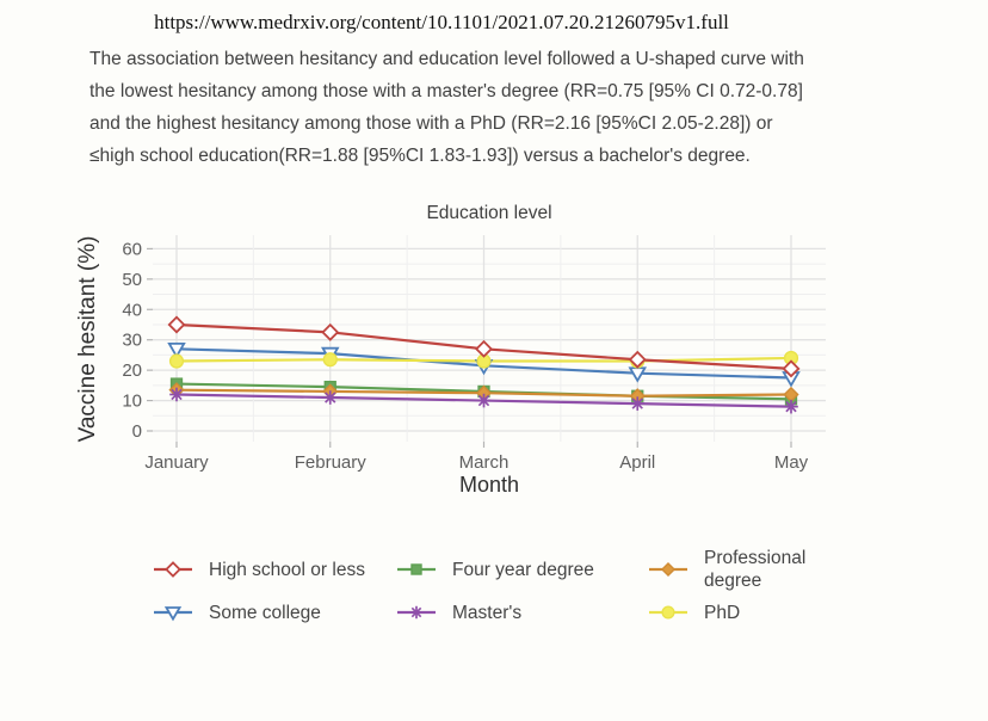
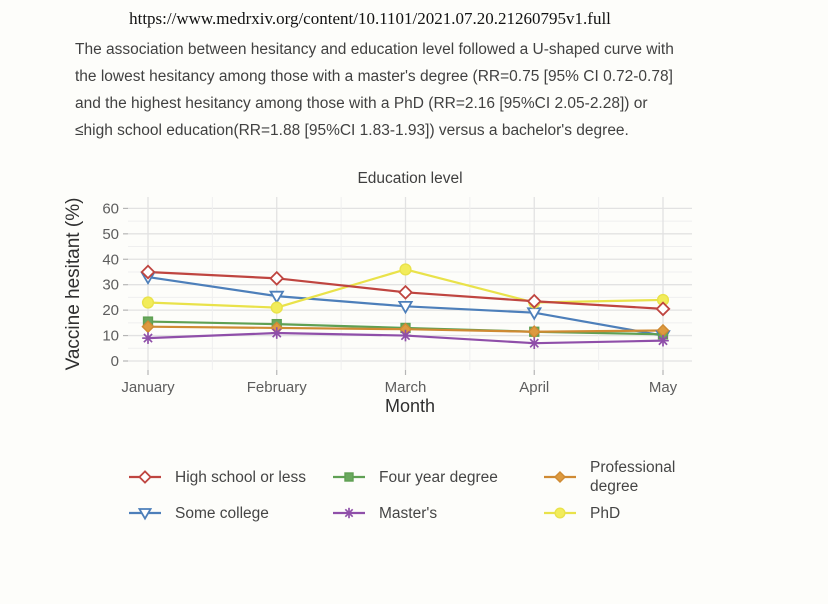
Some college/January: 27 -> 33
Master's/January: 12 -> 9
PhD/February: 24 -> 21
PhD/March: 23 -> 36
Master's/April: 9 -> 7
Some college/May: 18 -> 10
